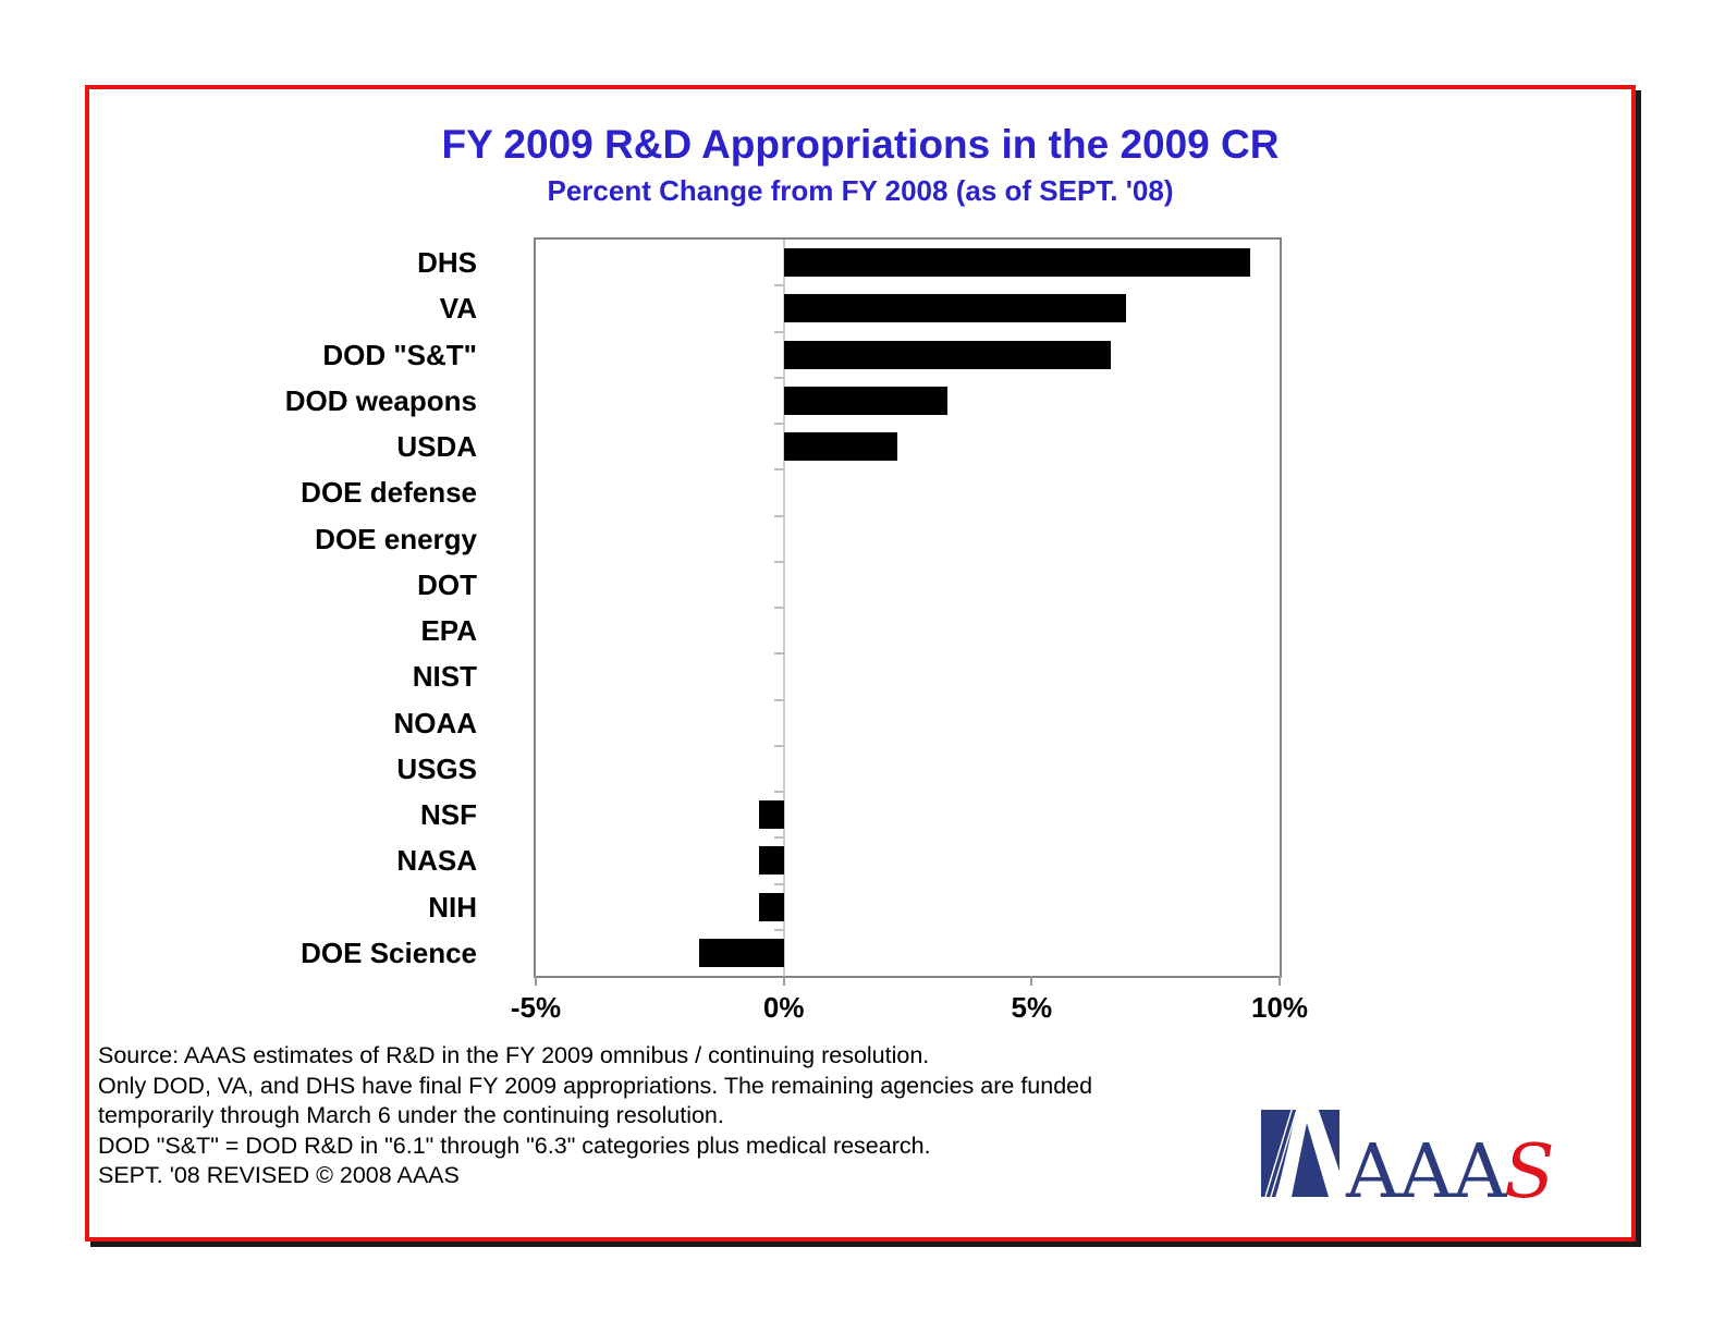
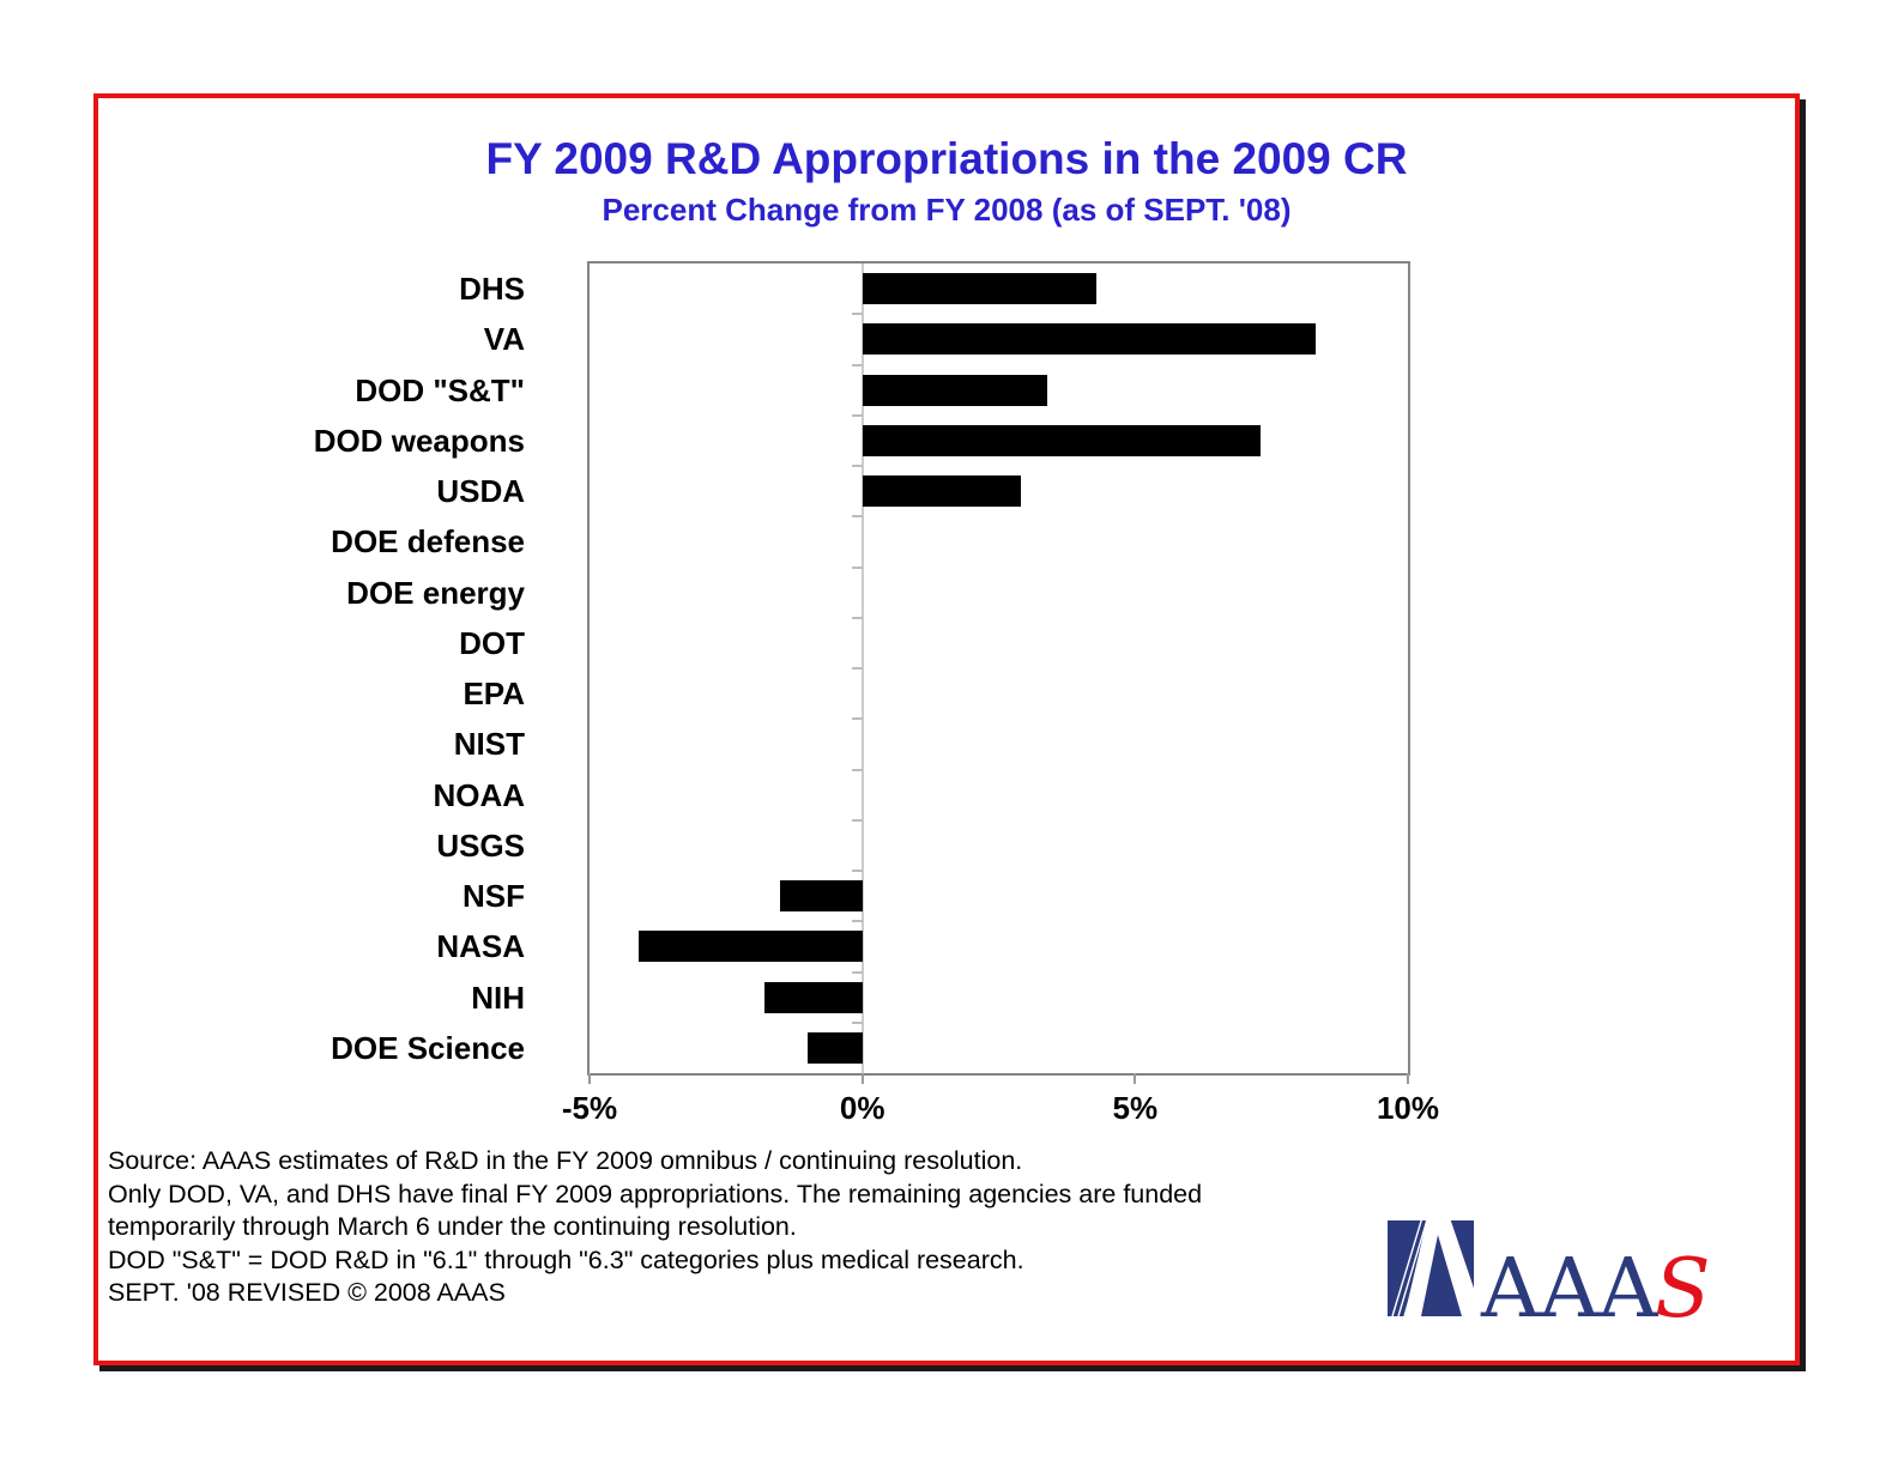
DHS: 9.4% -> 4.3%
VA: 6.9% -> 8.3%
DOD "S&T": 6.6% -> 3.4%
DOD weapons: 3.3% -> 7.3%
USDA: 2.3% -> 2.9%
NSF: -0.5% -> -1.5%
NASA: -0.5% -> -4.1%
NIH: -0.5% -> -1.8%
DOE Science: -1.7% -> -1.0%
